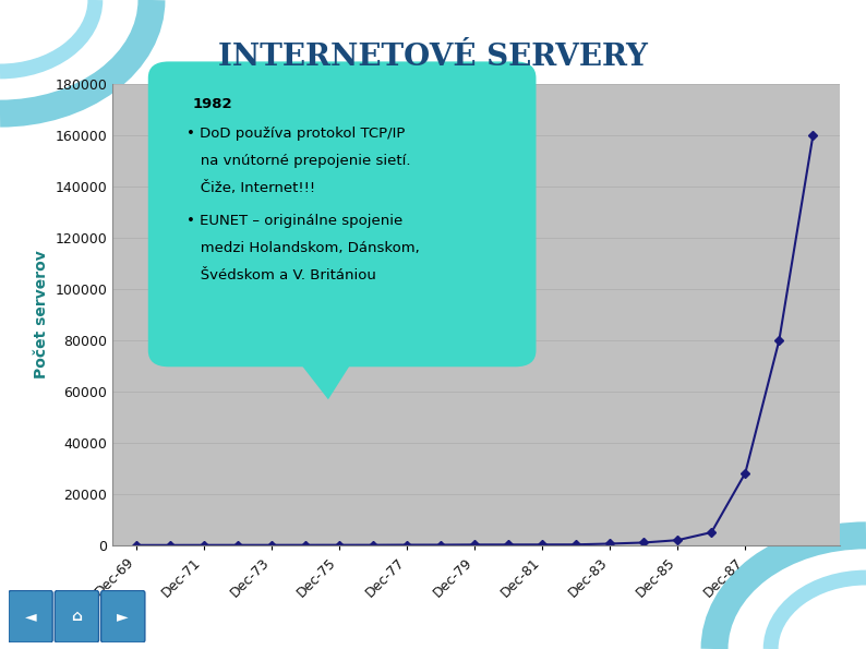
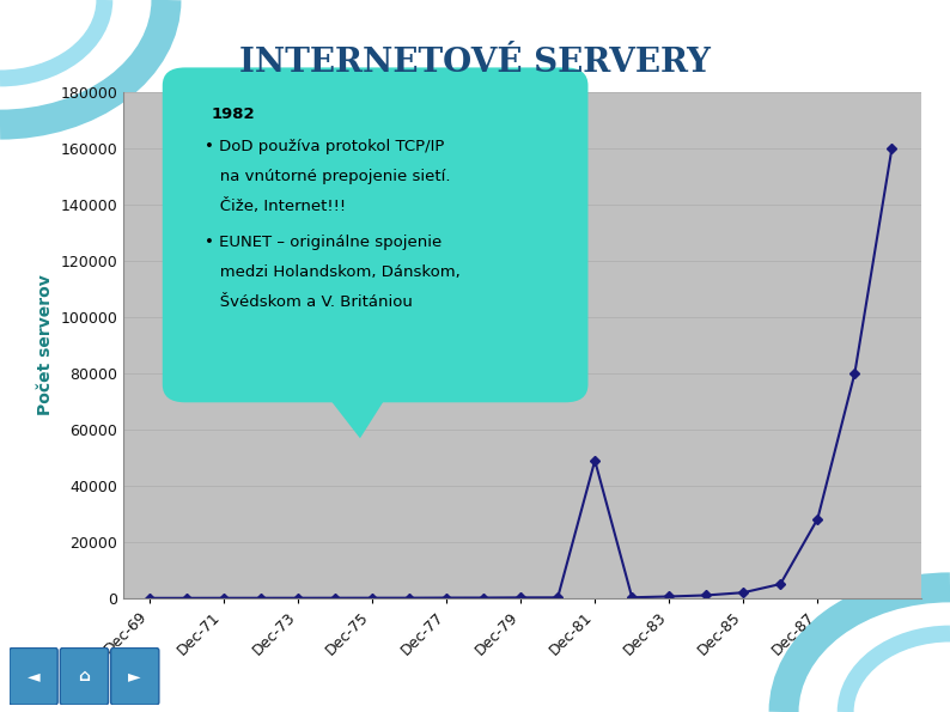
Dec-81: 200 -> 49000
